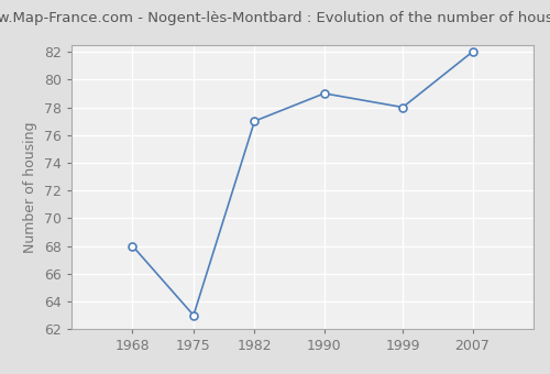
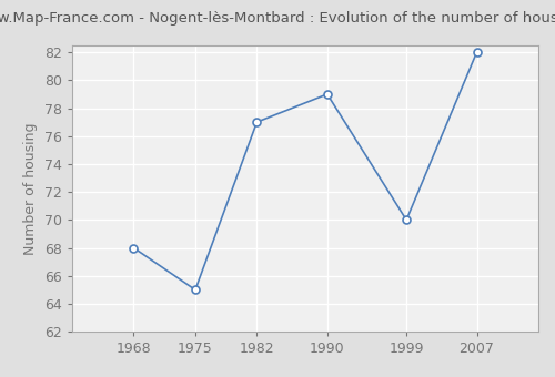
1975: 63 -> 65
1999: 78 -> 70
